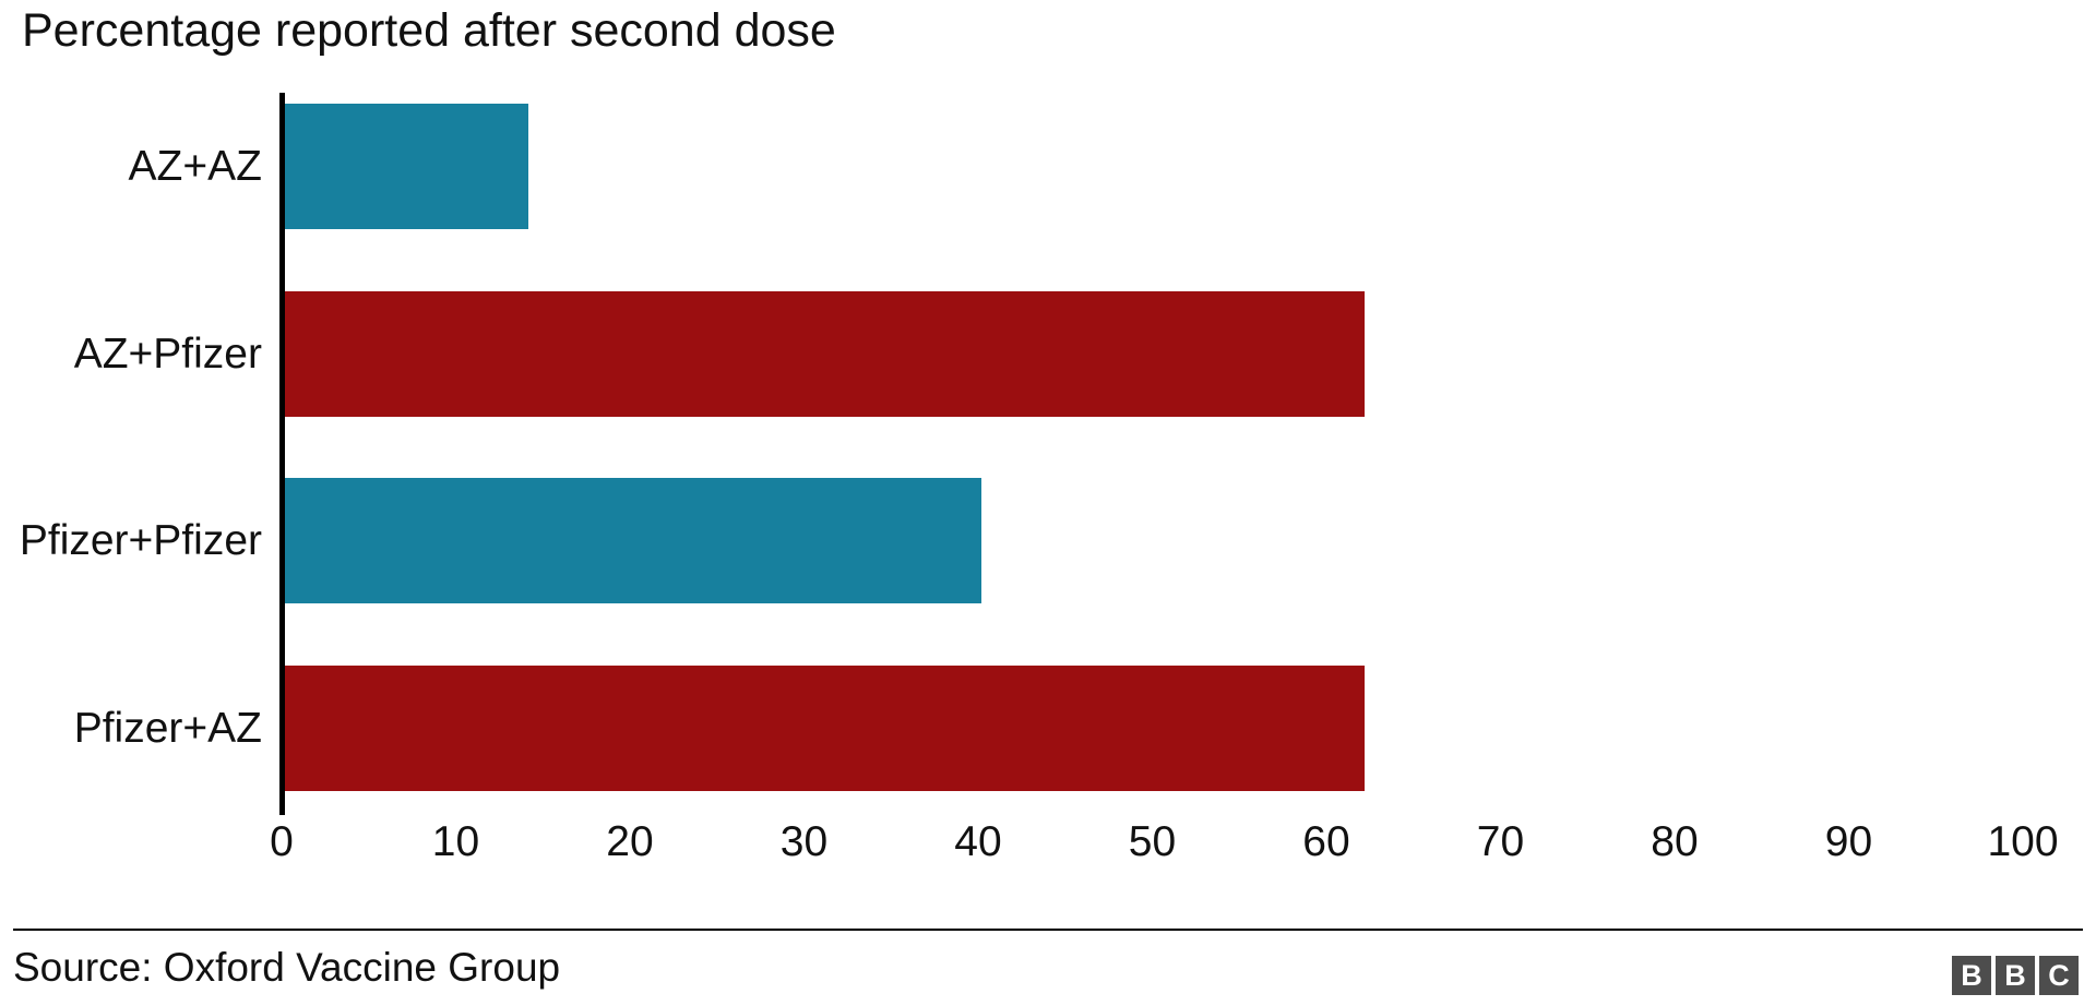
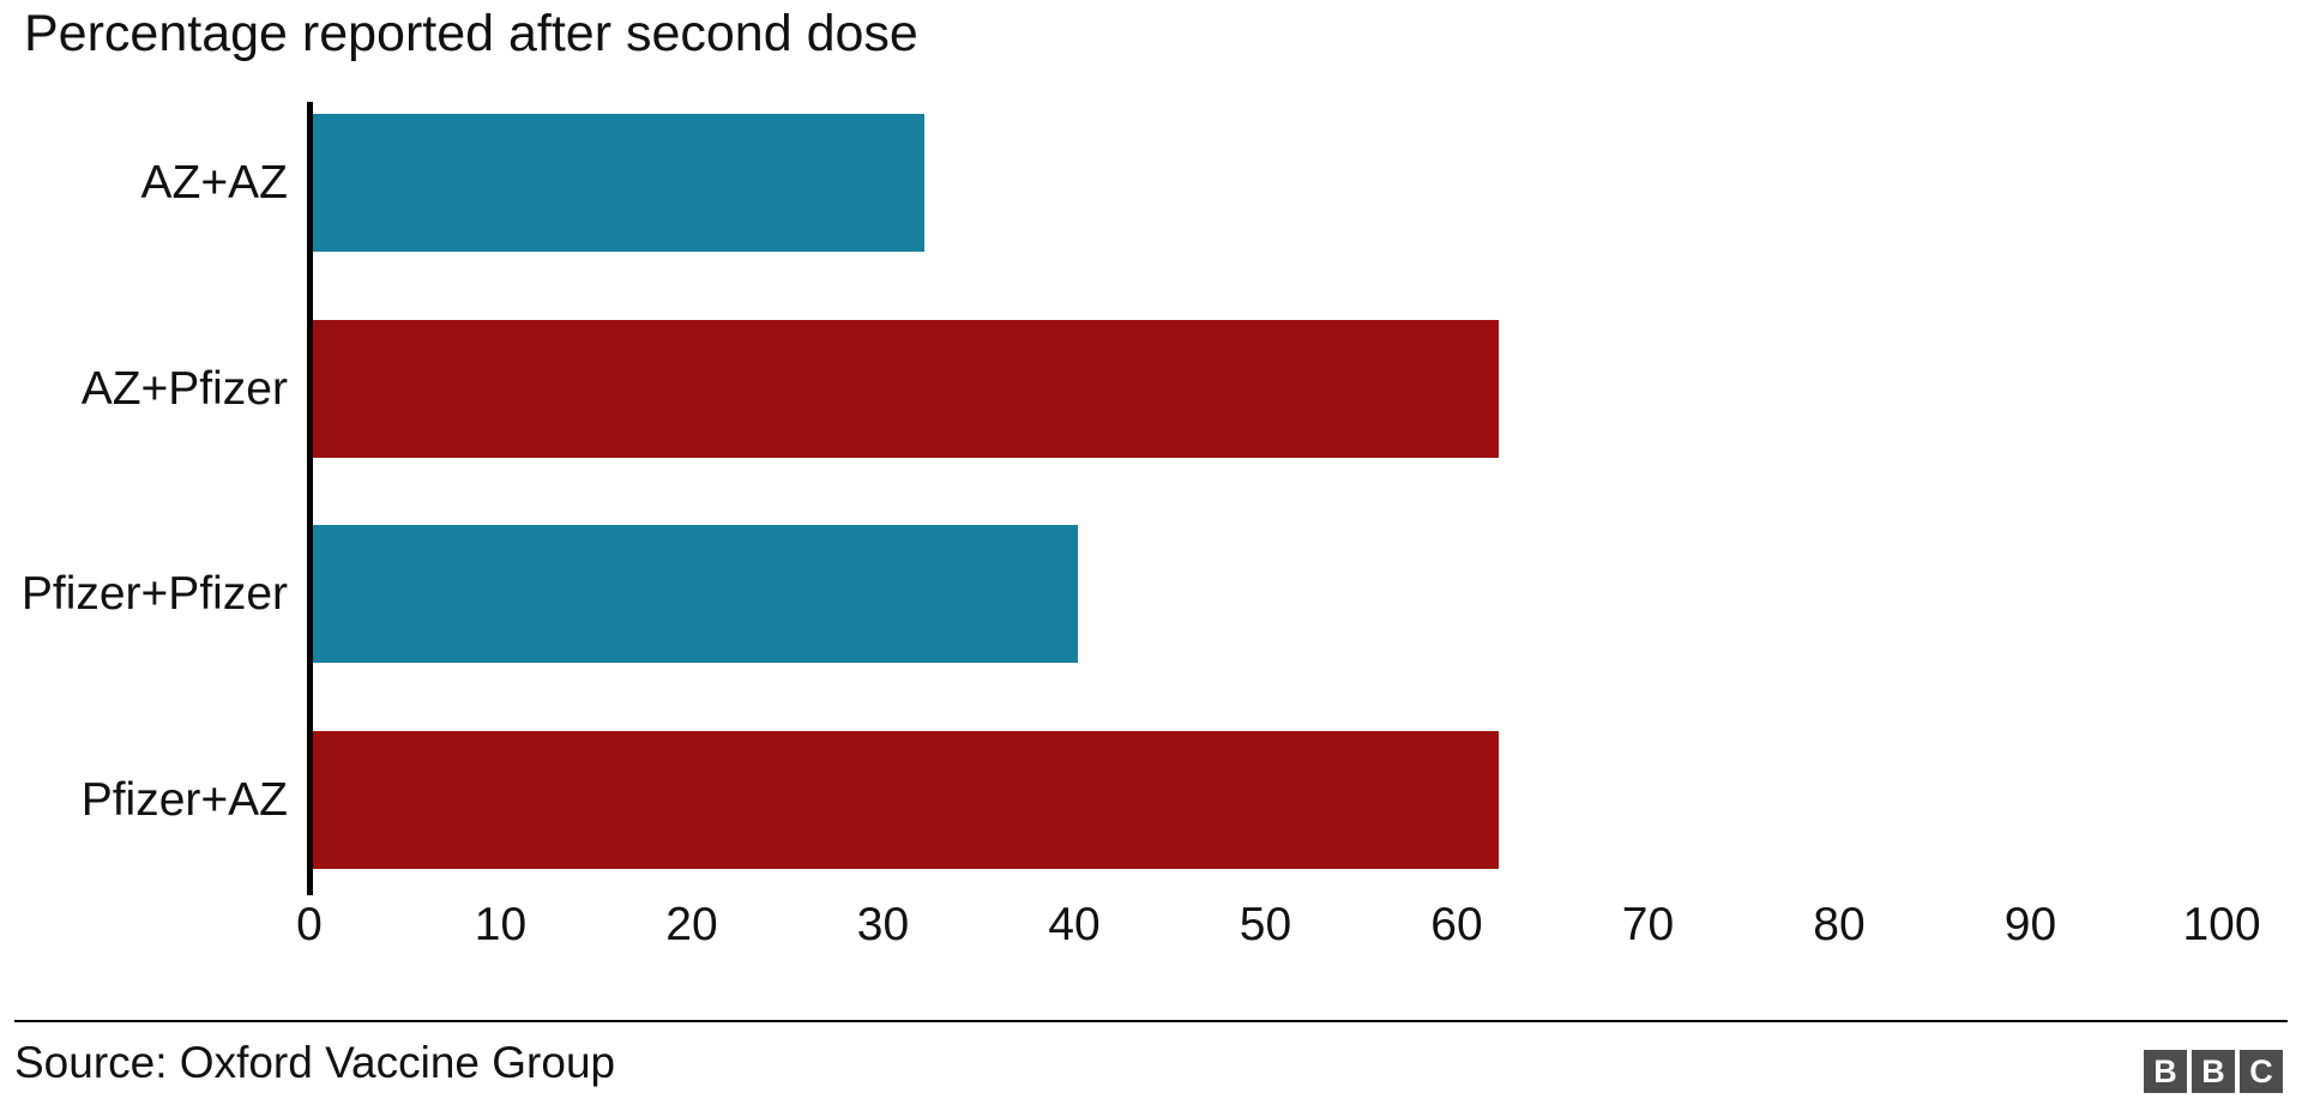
AZ+AZ: 14 -> 32
